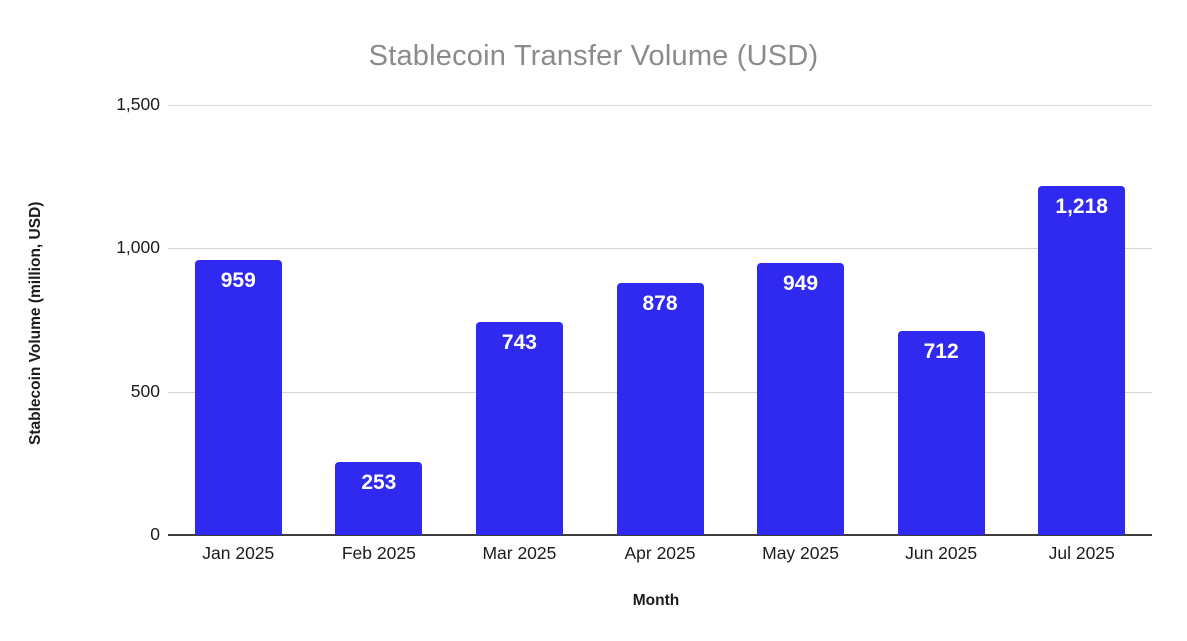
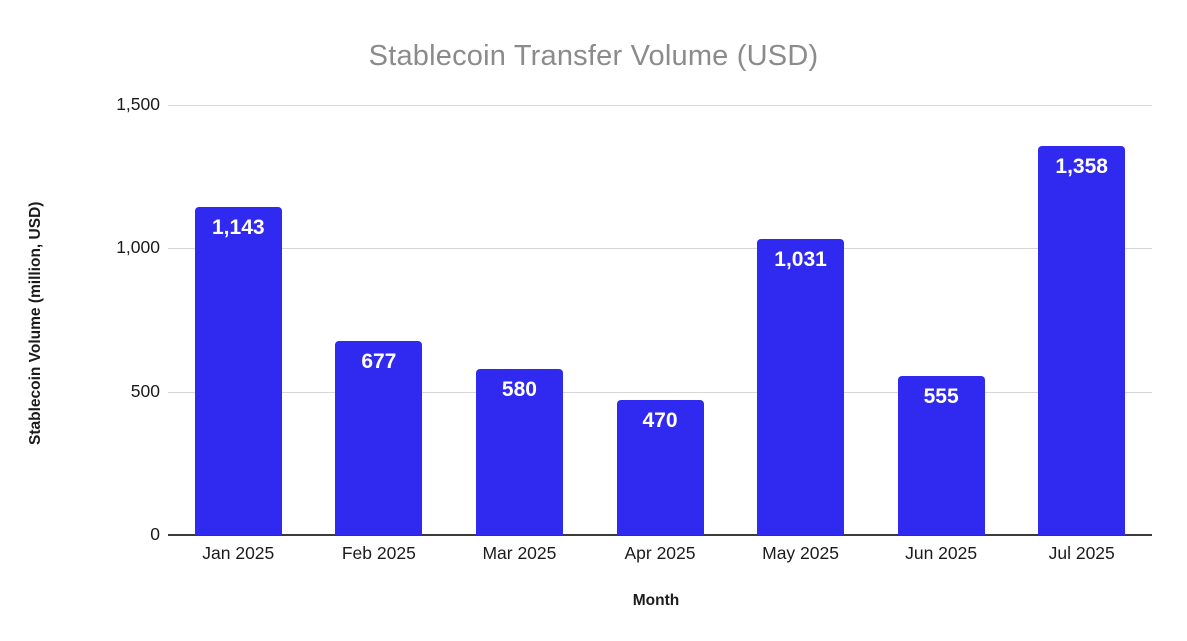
Jan 2025: 959 -> 1,143
Feb 2025: 253 -> 677
Mar 2025: 743 -> 580
Apr 2025: 878 -> 470
May 2025: 949 -> 1,031
Jun 2025: 712 -> 555
Jul 2025: 1,218 -> 1,358
